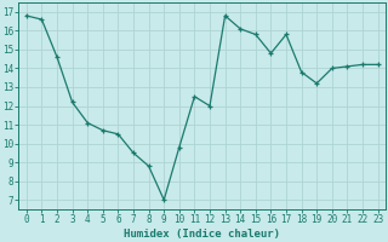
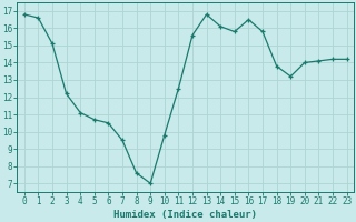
2: 14.6 -> 15.1
8: 8.8 -> 7.6
12: 12.0 -> 15.6
16: 14.8 -> 16.5
